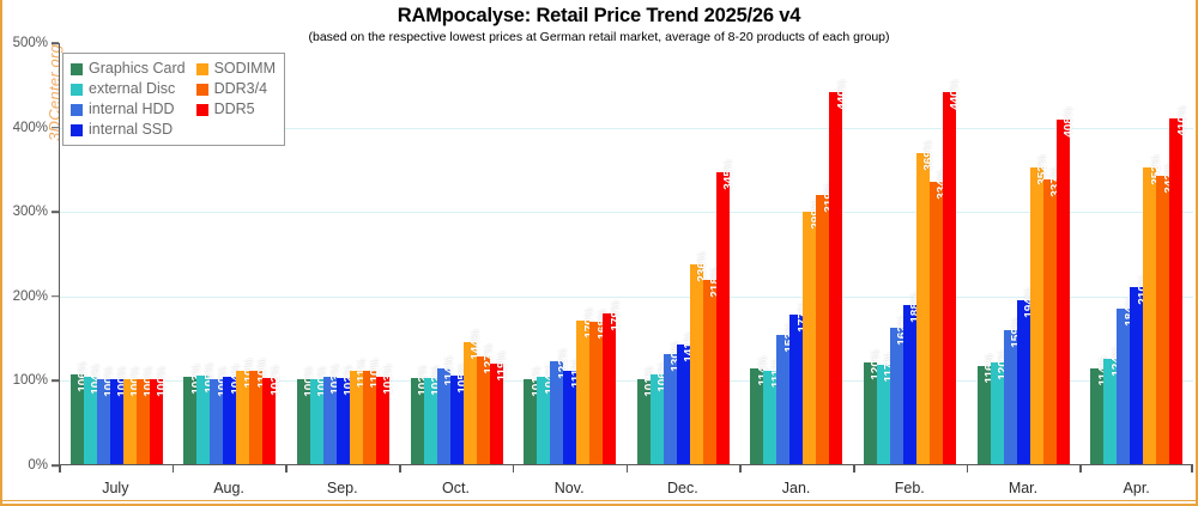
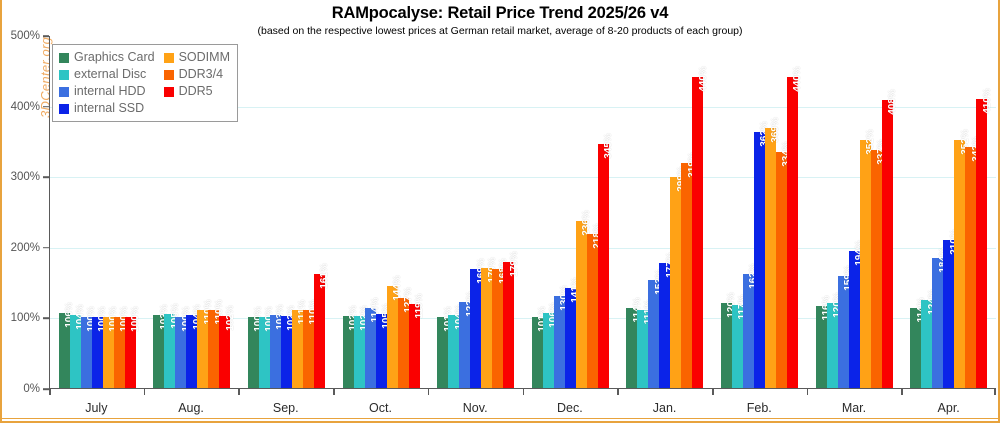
DDR5/Sep.: 103% -> 161%
internal SSD/Nov.: 111% -> 169%
internal SSD/Feb.: 188% -> 362%
